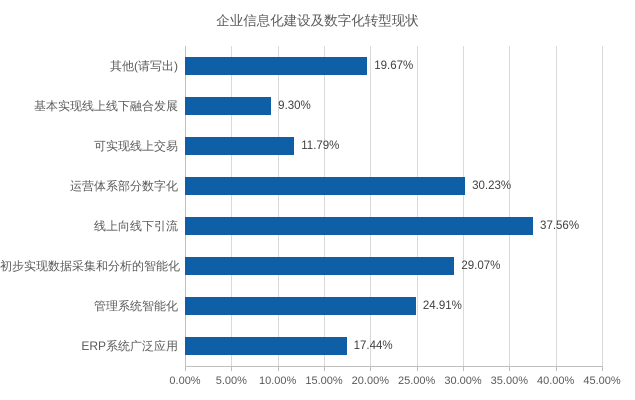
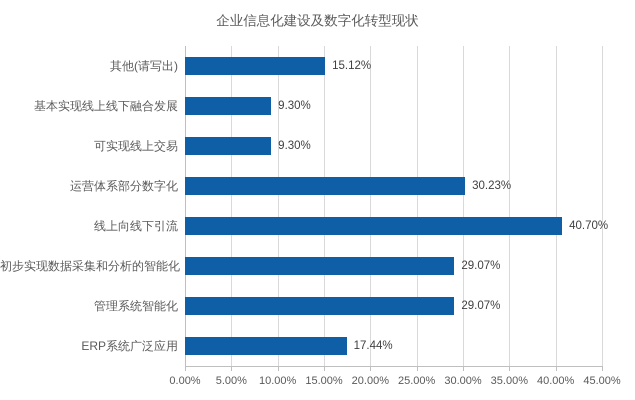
其他(请写出): 19.67% -> 15.12%
可实现线上交易: 11.79% -> 9.30%
线上向线下引流: 37.56% -> 40.70%
管理系统智能化: 24.91% -> 29.07%
